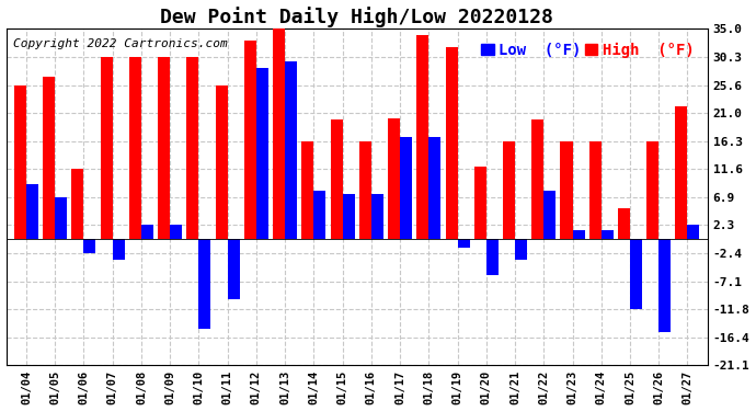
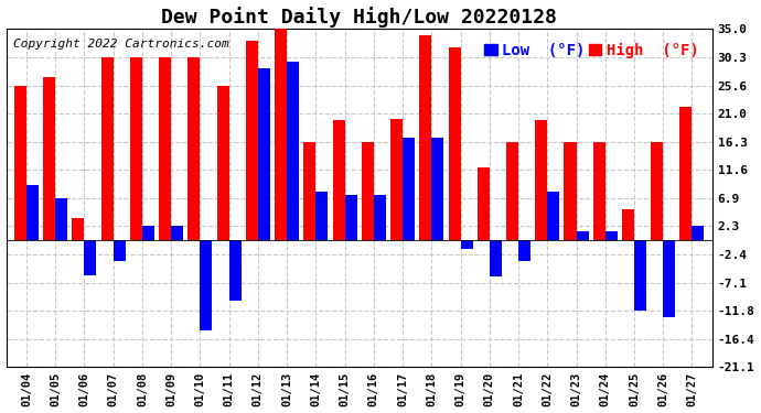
High (°F)/01/06: 11.6 -> 3.6
Low (°F)/01/06: -2.4 -> -5.8
Low (°F)/01/26: -15.5 -> -12.8
